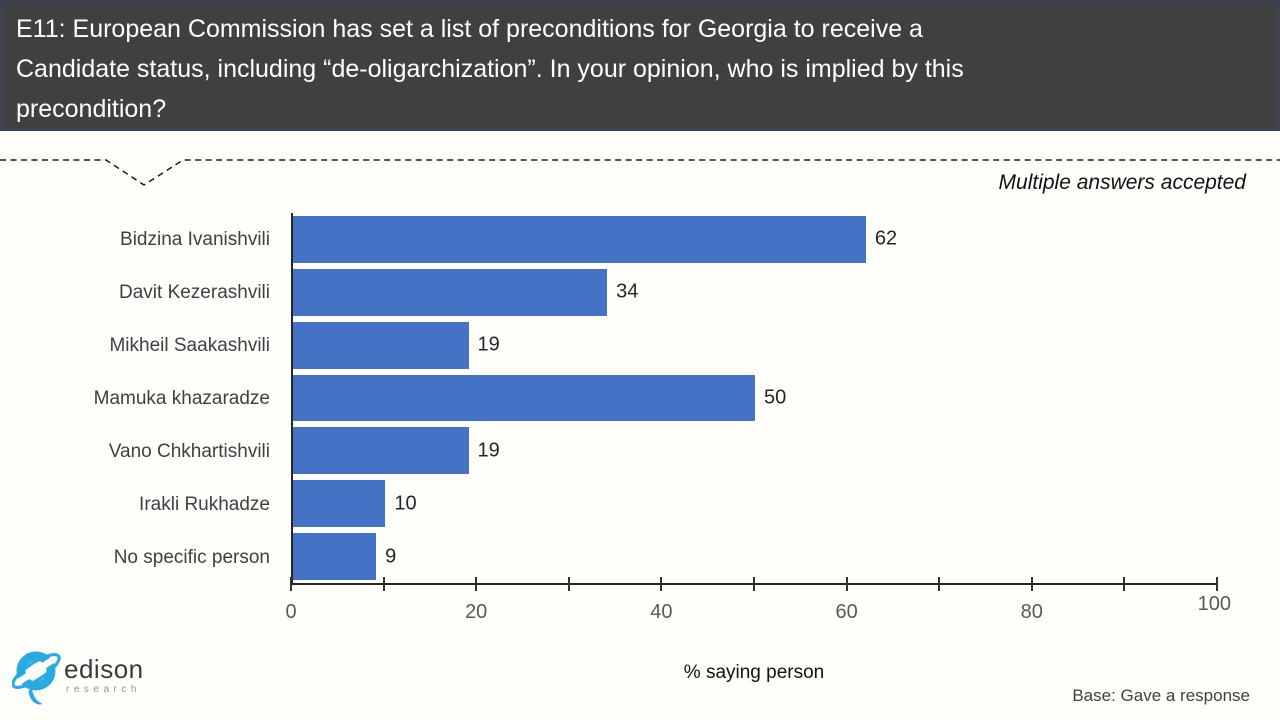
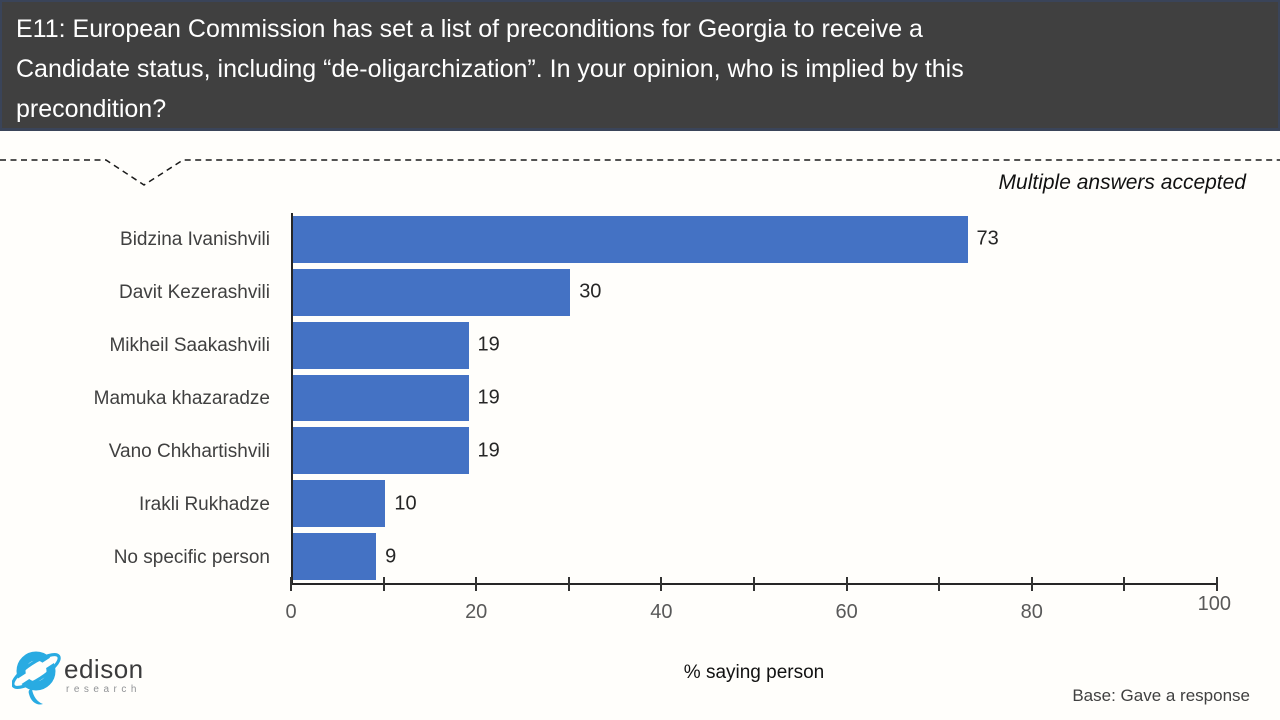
Bidzina Ivanishvili: 62 -> 73
Davit Kezerashvili: 34 -> 30
Mamuka khazaradze: 50 -> 19
